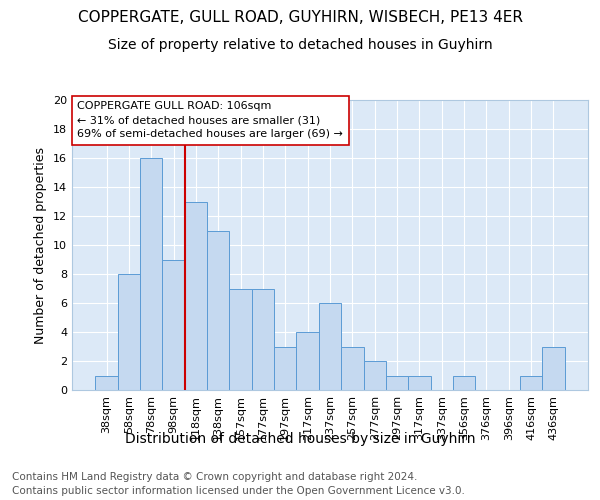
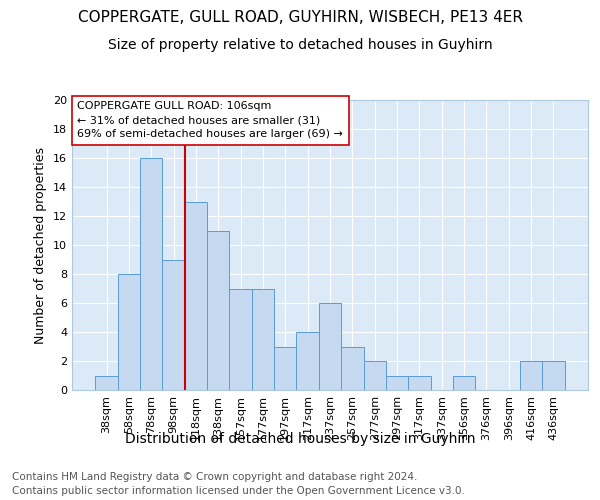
416sqm: 1 -> 2
436sqm: 3 -> 2
